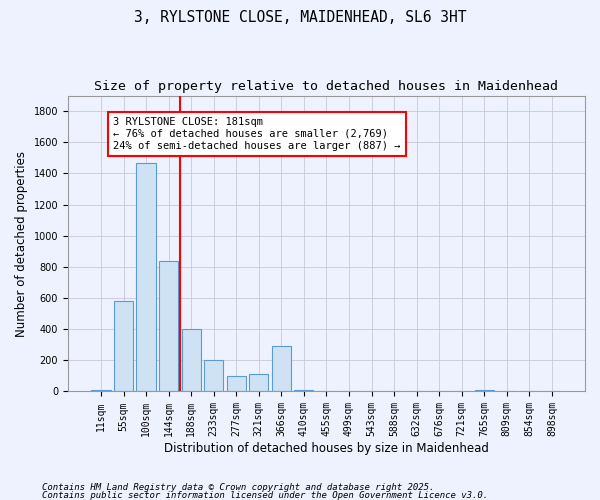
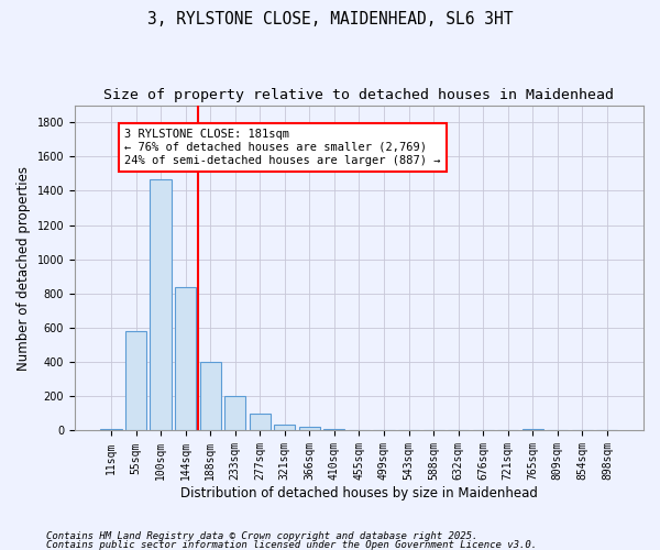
321sqm: 110 -> 40
366sqm: 290 -> 20
